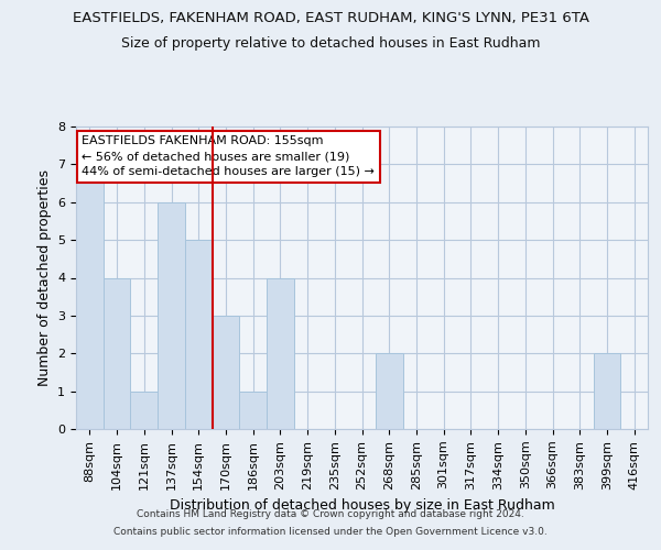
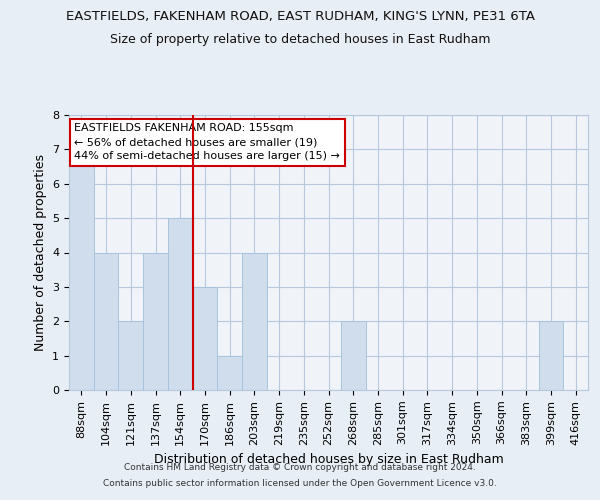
121sqm: 1 -> 2
137sqm: 6 -> 4
